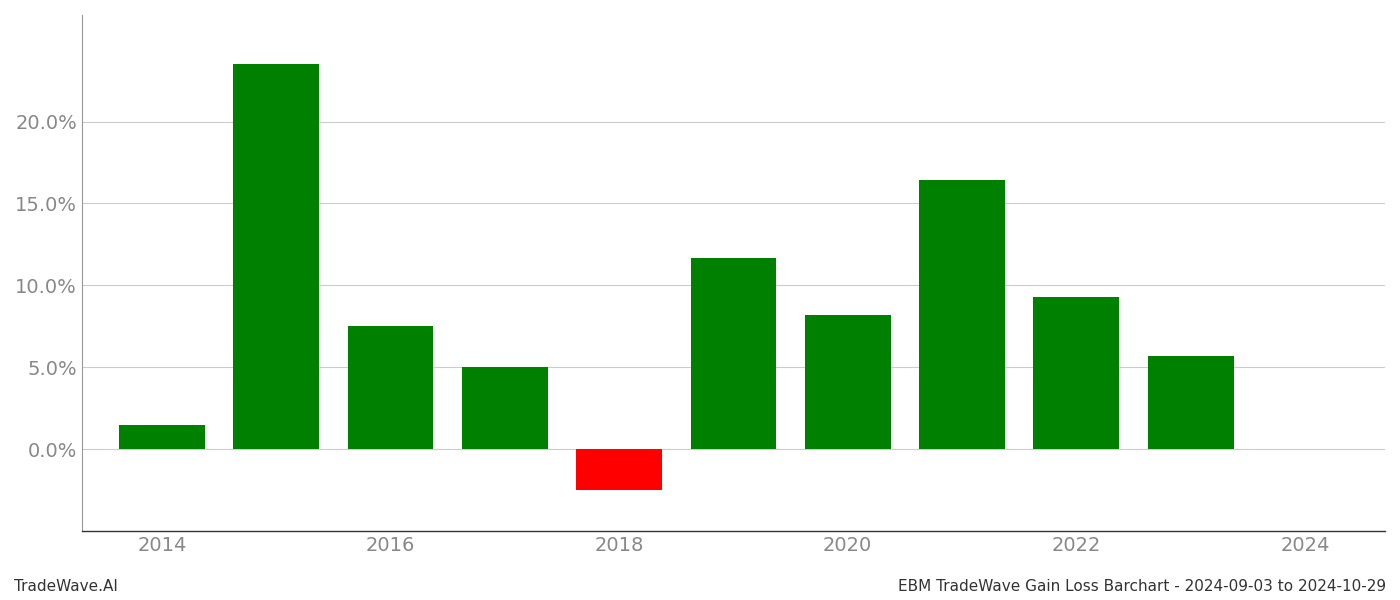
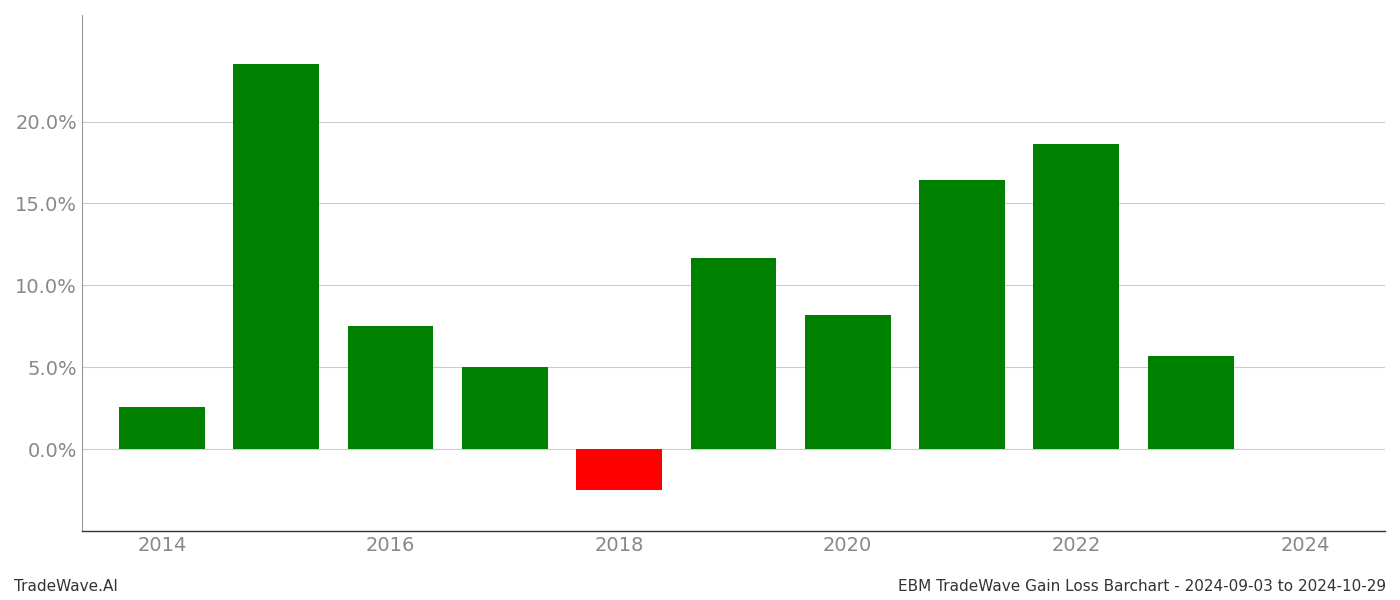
2014: 1.5% -> 2.6%
2022: 9.3% -> 18.6%
